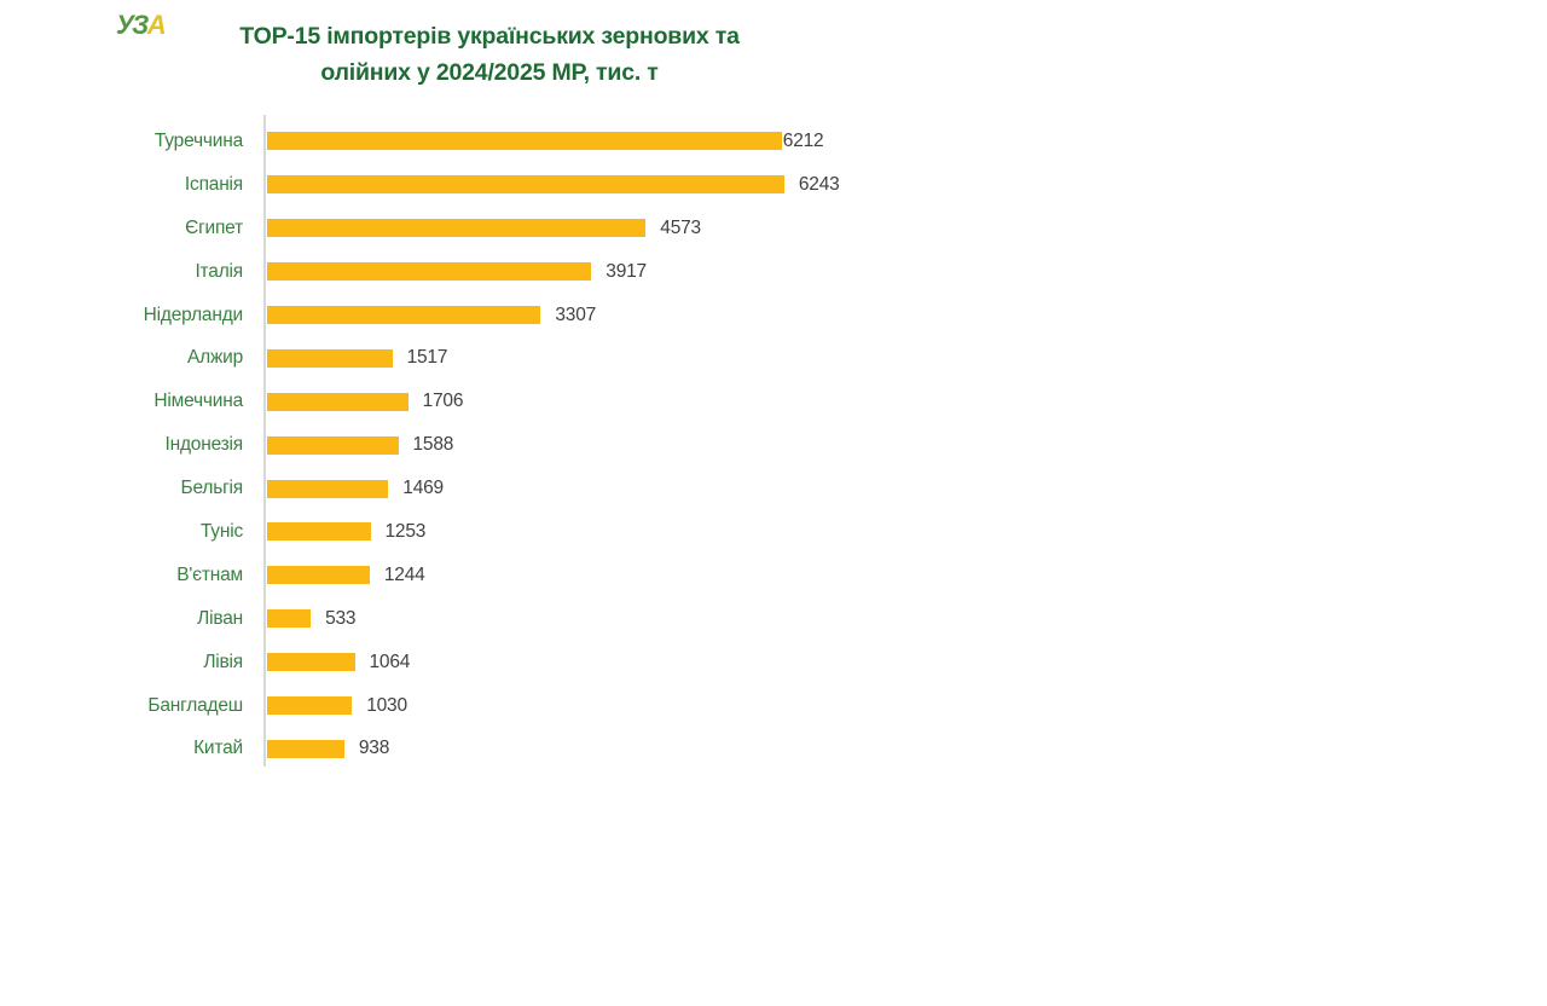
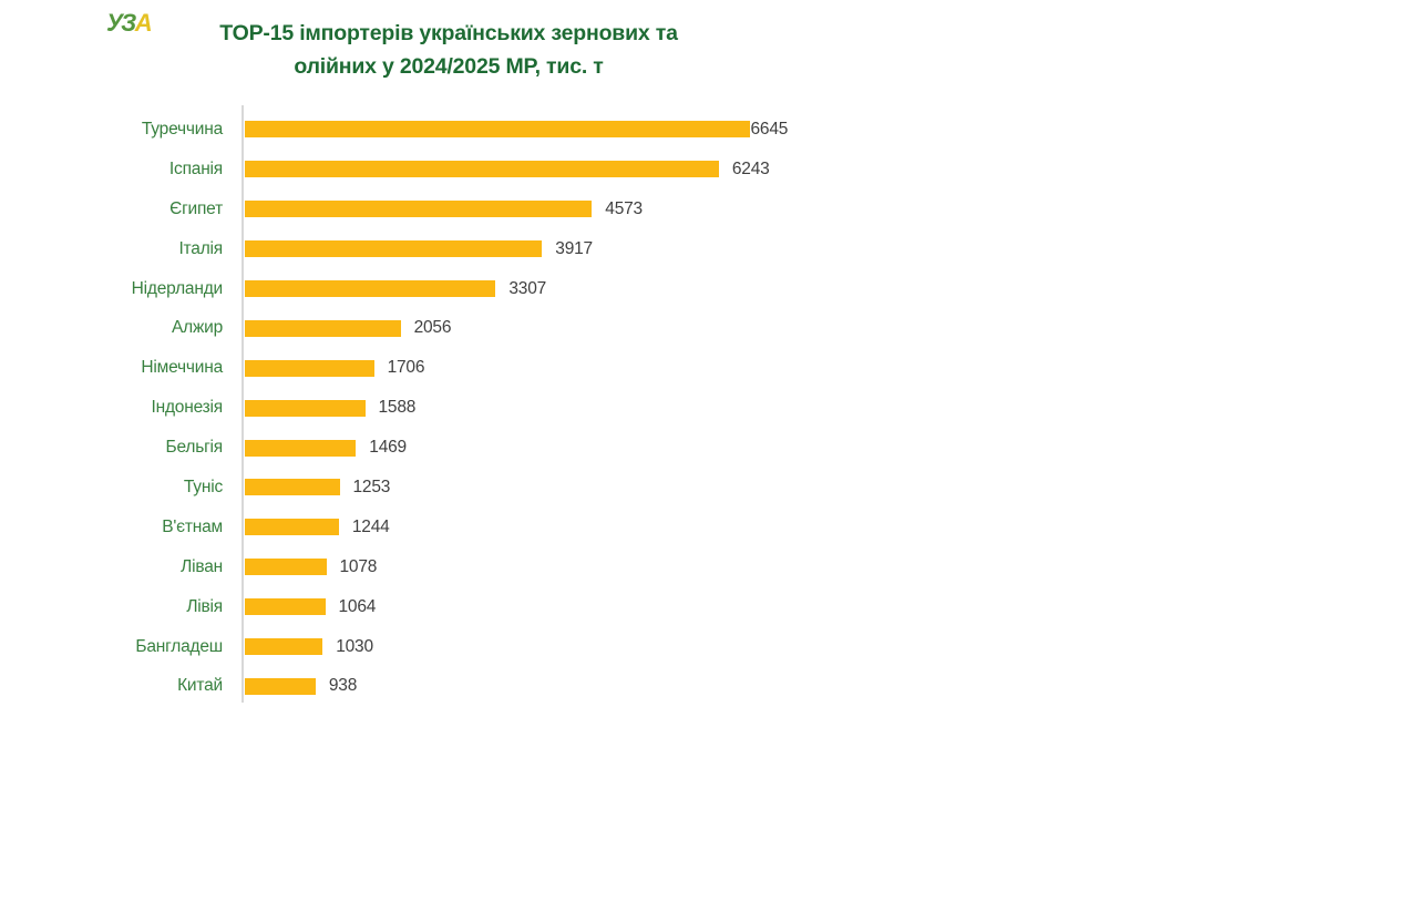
Туреччина: 6212 -> 6645
Алжир: 1517 -> 2056
Ліван: 533 -> 1078
